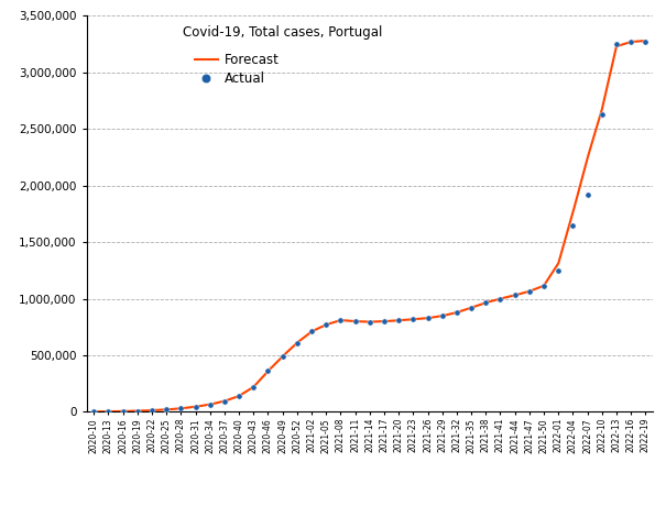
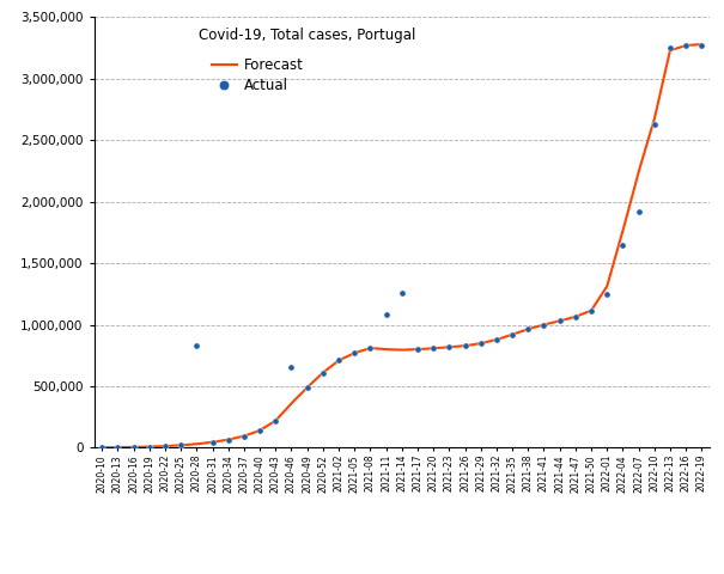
Actual/2020-28: 30,000 -> 830,000
Actual/2020-46: 360,000 -> 660,000
Actual/2021-11: 800,000 -> 1,080,000
Actual/2021-14: 800,000 -> 1,260,000
